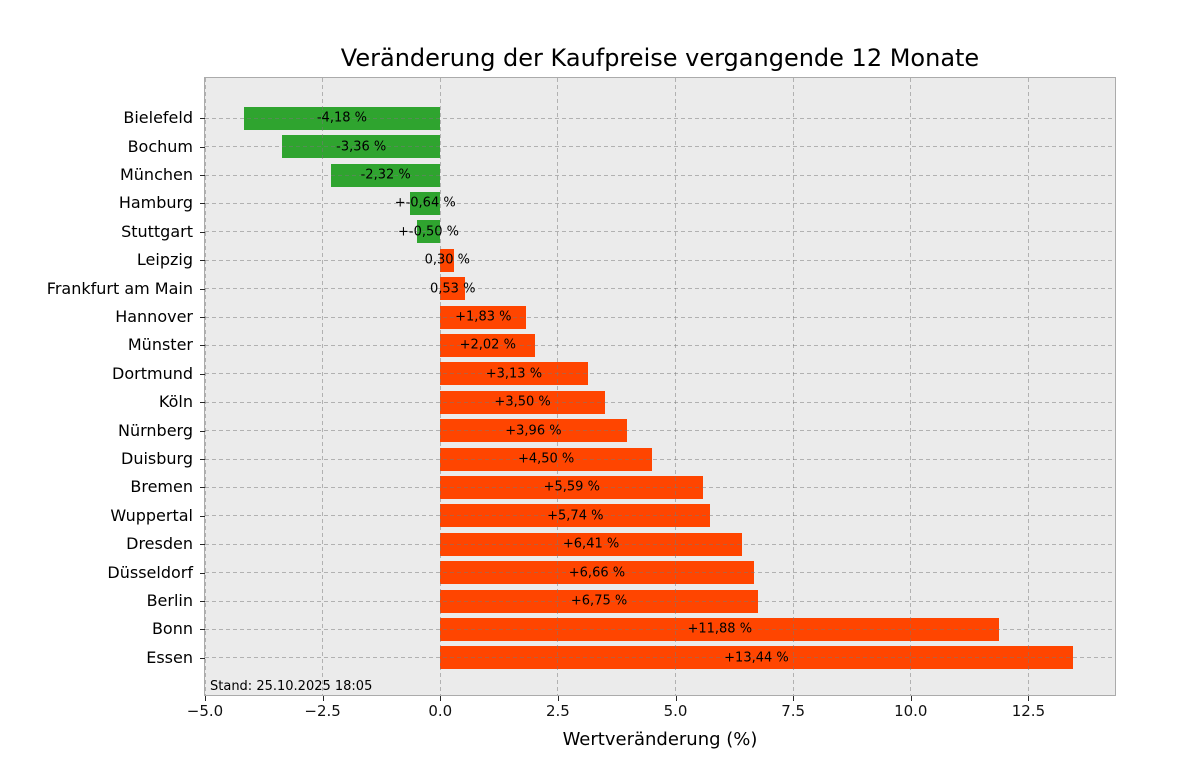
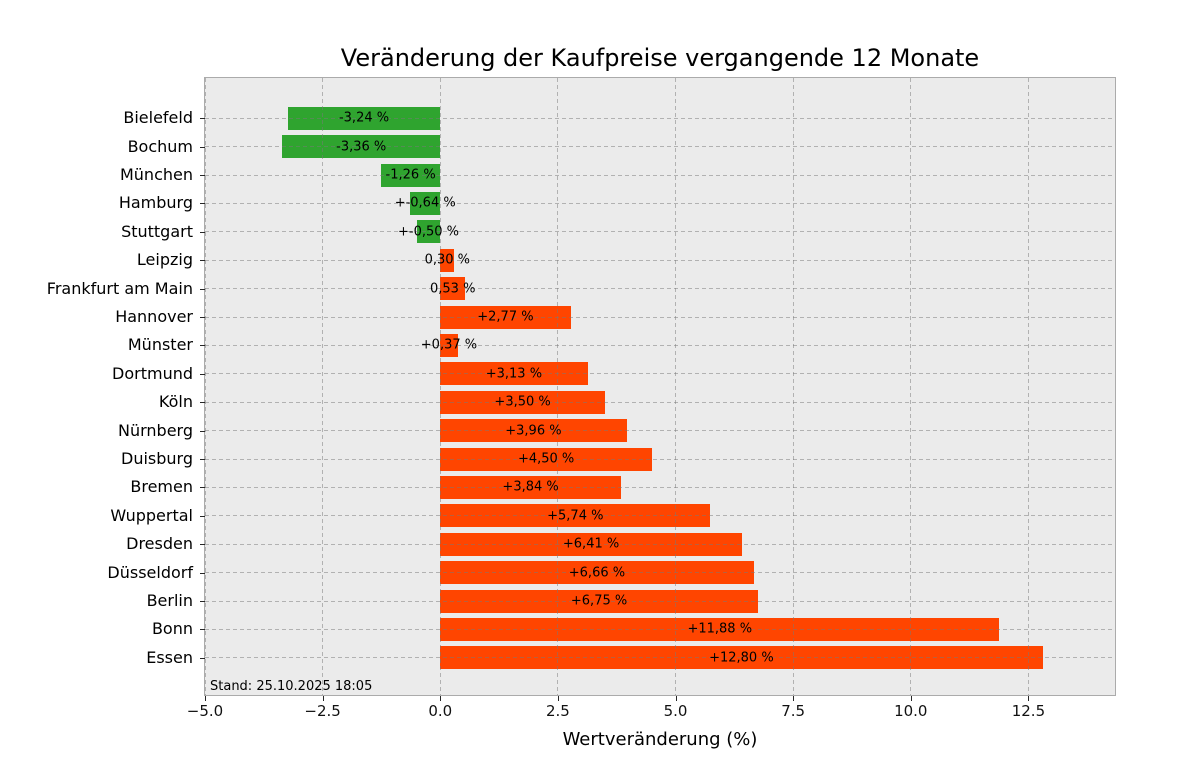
Bielefeld: -4,18 -> -3,24
München: -2,32 -> -1,26
Hannover: +1,83 -> +2,77
Münster: +2,02 -> +0,37
Bremen: +5,59 -> +3,84
Essen: +13,44 -> +12,80
